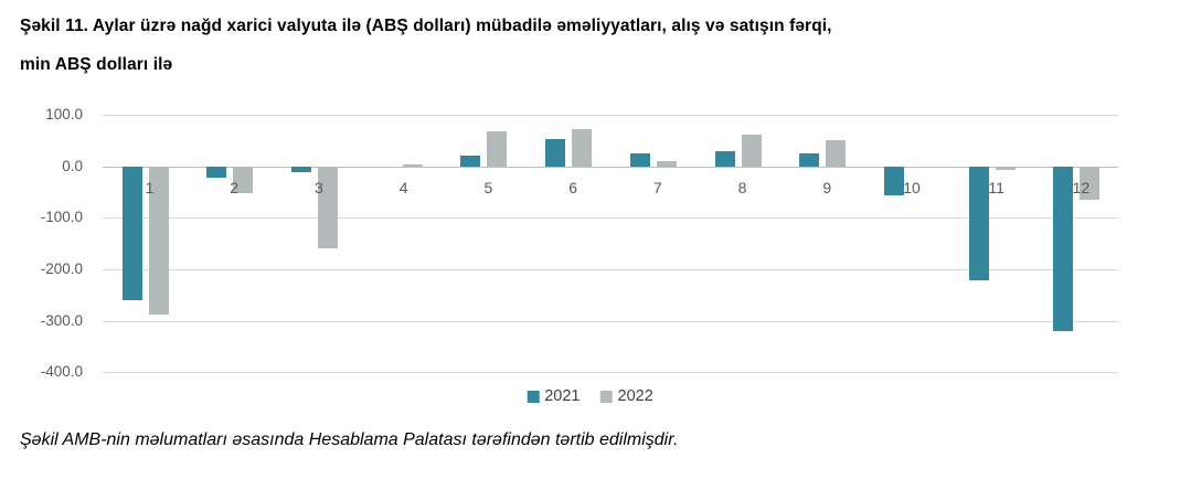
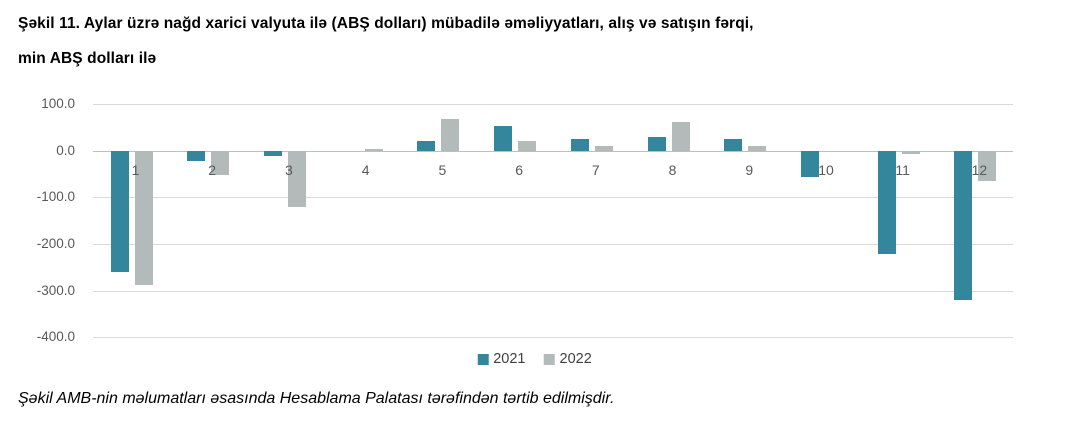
2022/3: -160 -> -120
2022/6: 70 -> 20
2022/9: 50 -> 10
